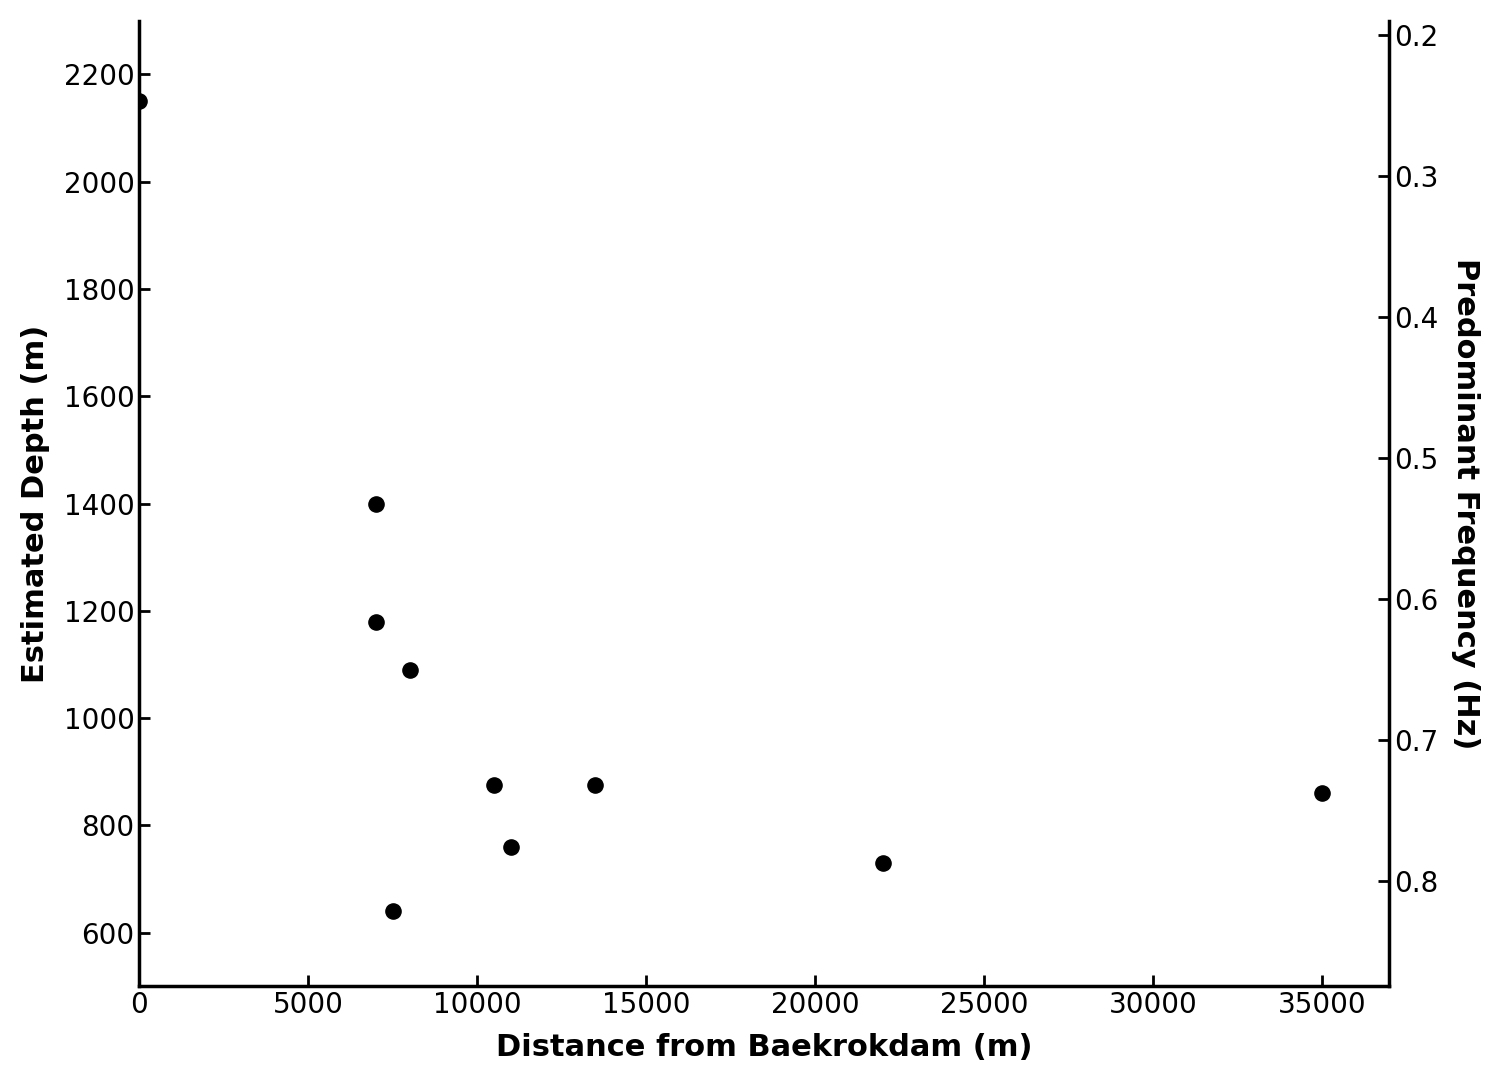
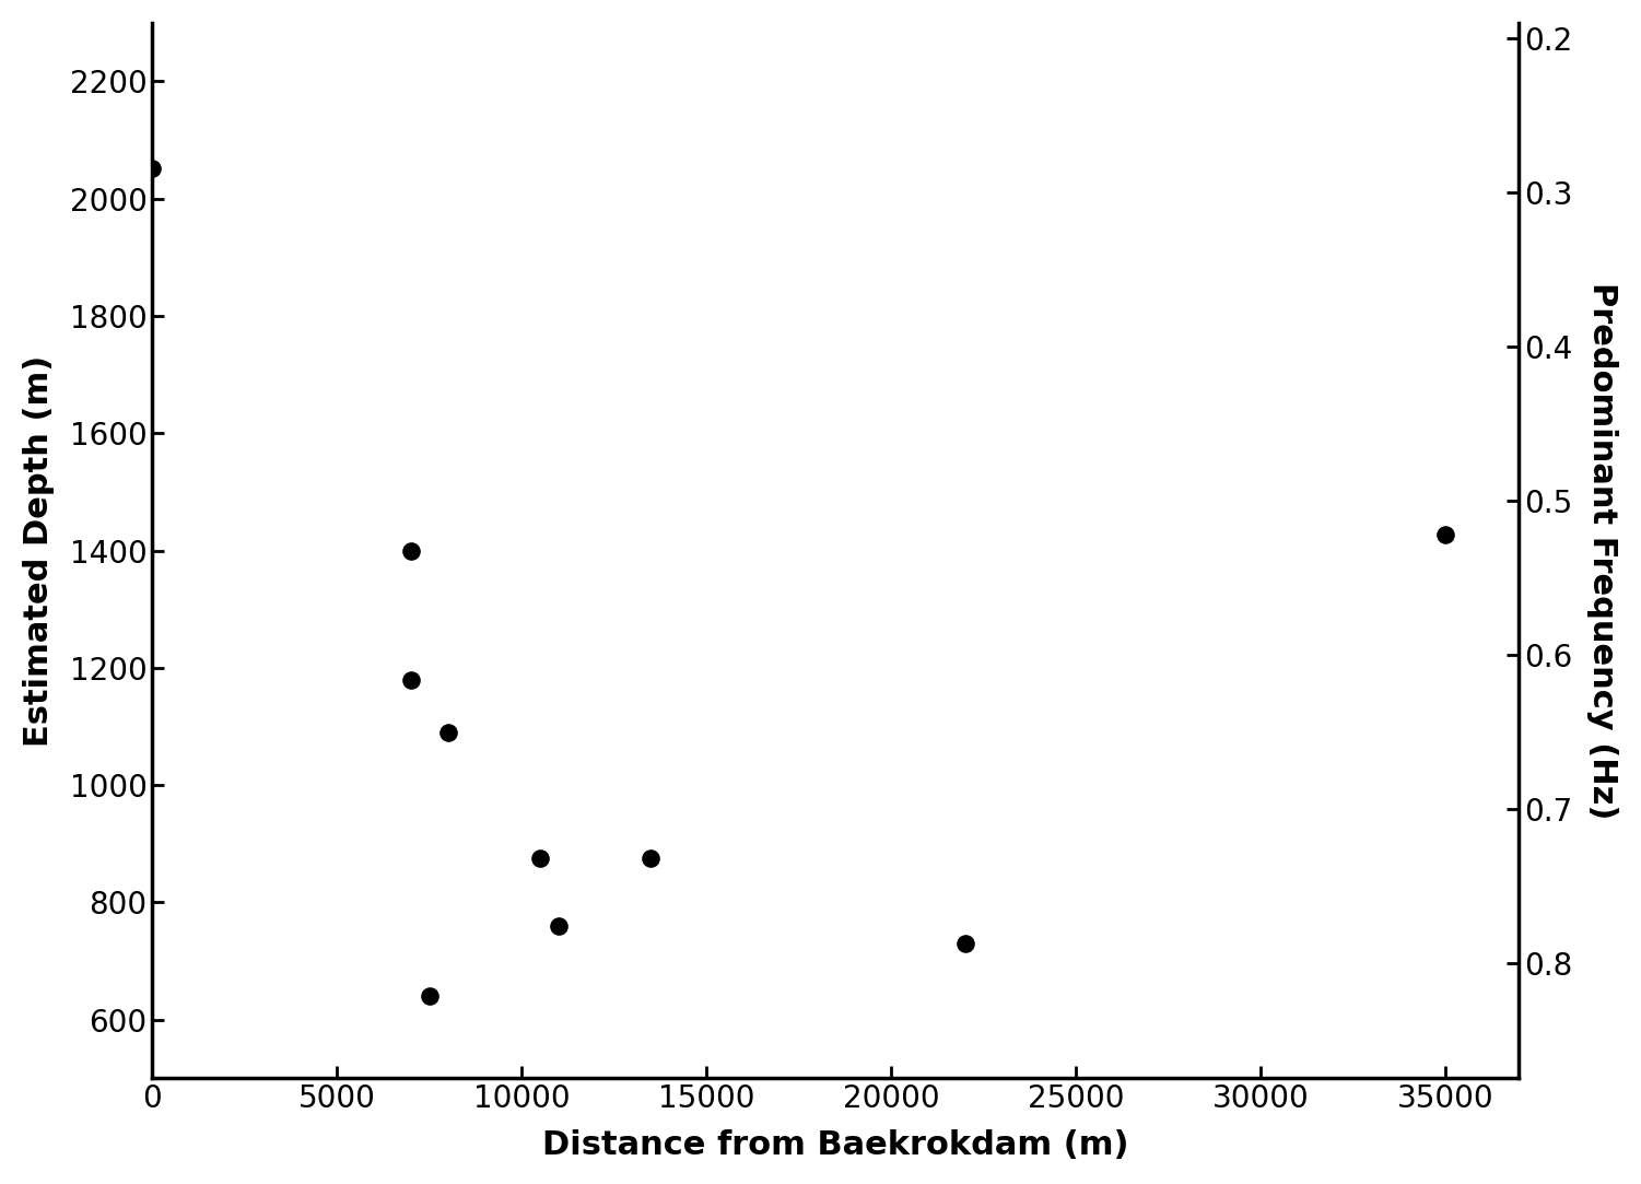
0: 2150 -> 2052
35000: 860 -> 1428
